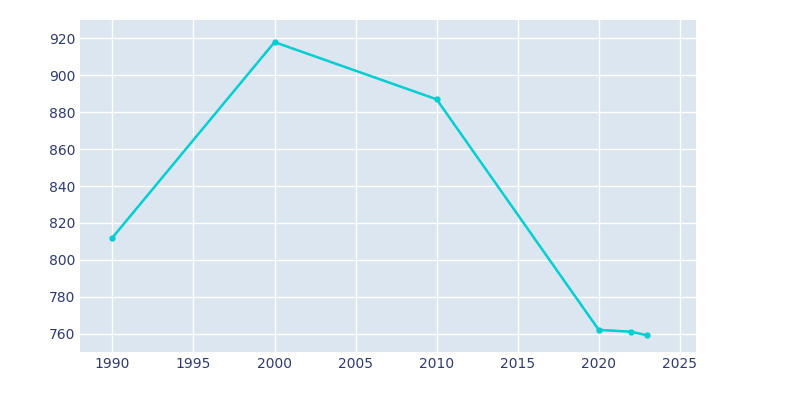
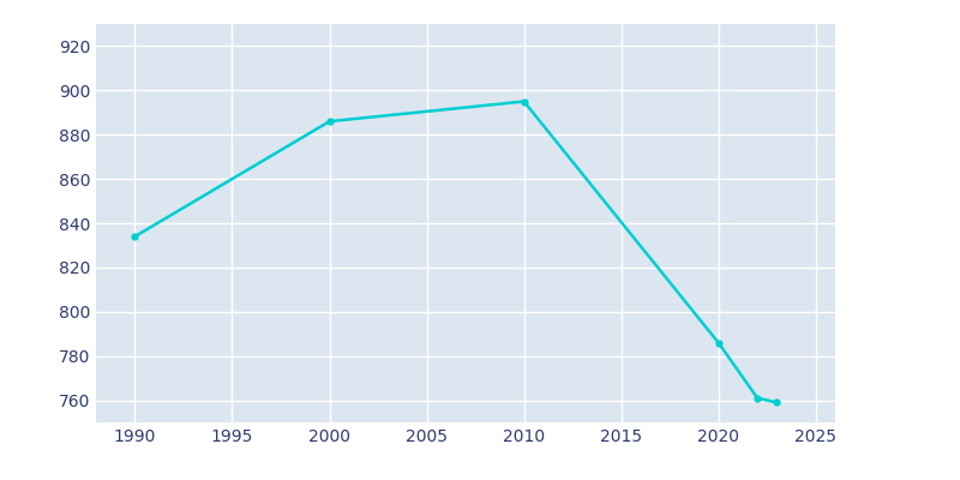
1990: 812 -> 834
2000: 918 -> 886
2010: 887 -> 895
2020: 762 -> 786
